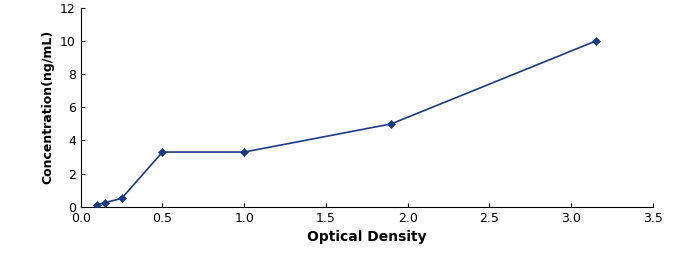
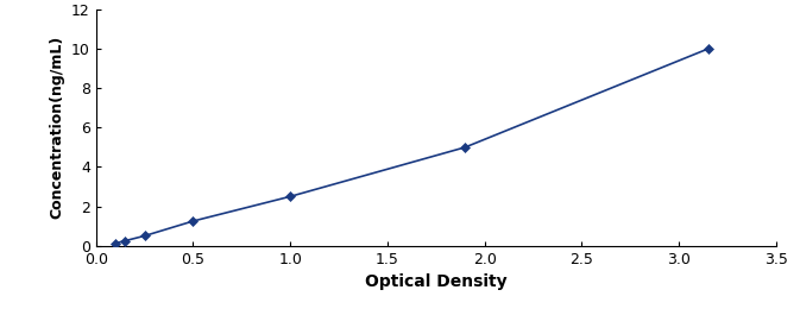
0.5: 3.3 -> 1.2
1.0: 3.3 -> 2.5
